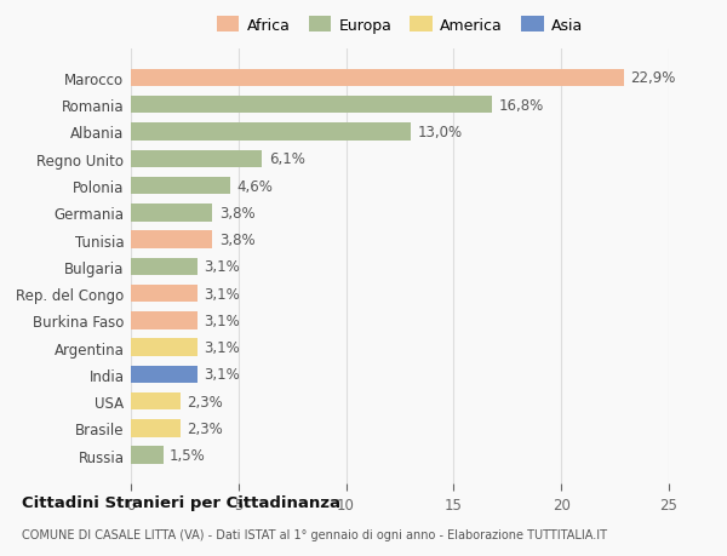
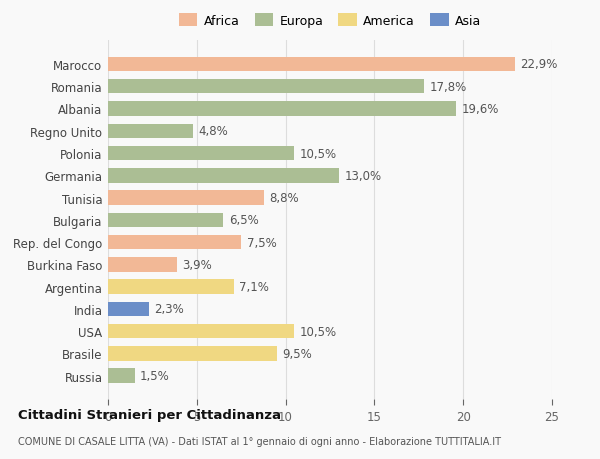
Romania: 16,8% -> 17,8%
Albania: 13,0% -> 19,6%
Regno Unito: 6,1% -> 4,8%
Polonia: 4,6% -> 10,5%
Germania: 3,8% -> 13,0%
Tunisia: 3,8% -> 8,8%
Bulgaria: 3,1% -> 6,5%
Rep. del Congo: 3,1% -> 7,5%
Burkina Faso: 3,1% -> 3,9%
Argentina: 3,1% -> 7,1%
India: 3,1% -> 2,3%
USA: 2,3% -> 10,5%
Brasile: 2,3% -> 9,5%
